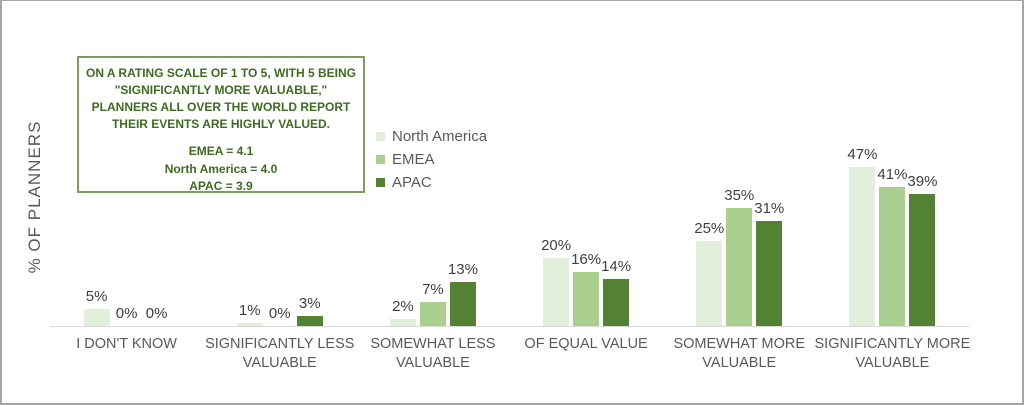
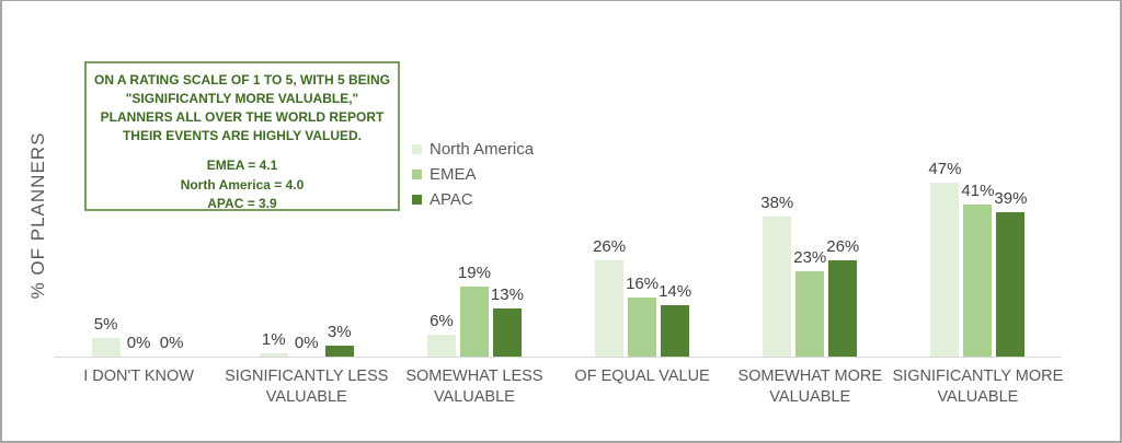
North America/SOMEWHAT LESS VALUABLE: 2% -> 6%
EMEA/SOMEWHAT LESS VALUABLE: 7% -> 19%
North America/OF EQUAL VALUE: 20% -> 26%
North America/SOMEWHAT MORE VALUABLE: 25% -> 38%
EMEA/SOMEWHAT MORE VALUABLE: 35% -> 23%
APAC/SOMEWHAT MORE VALUABLE: 31% -> 26%
